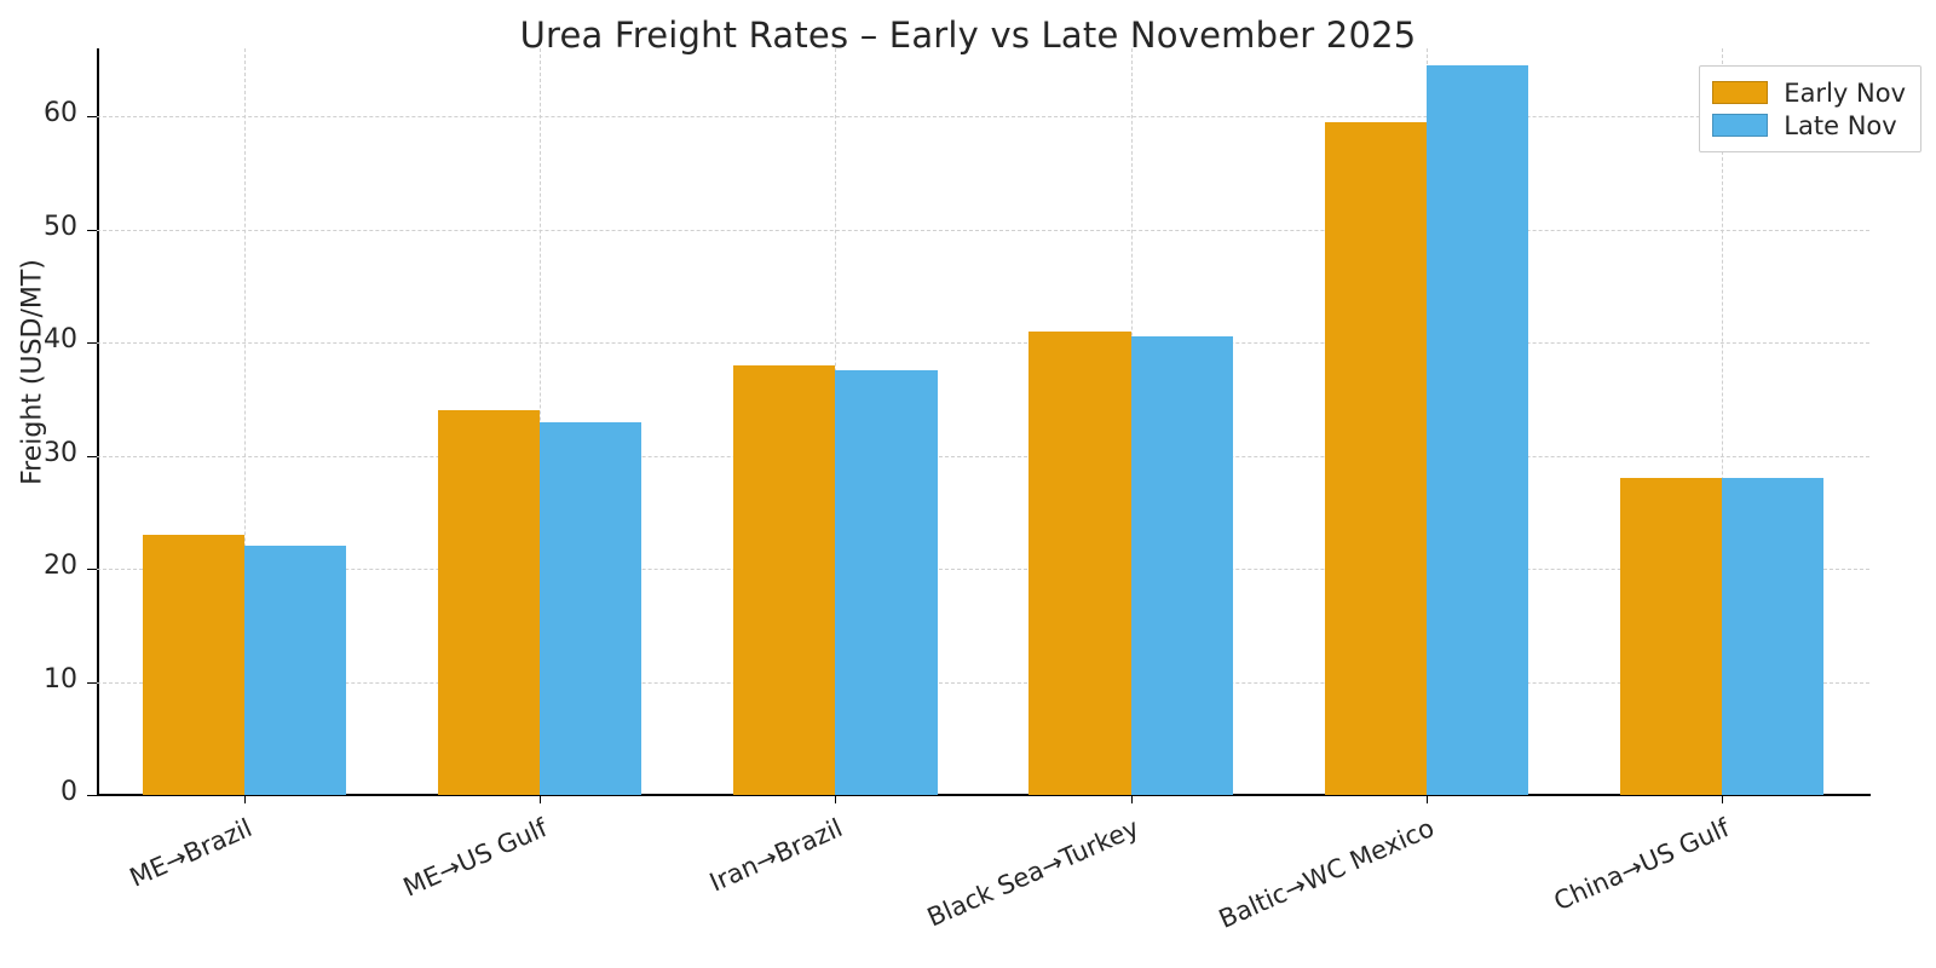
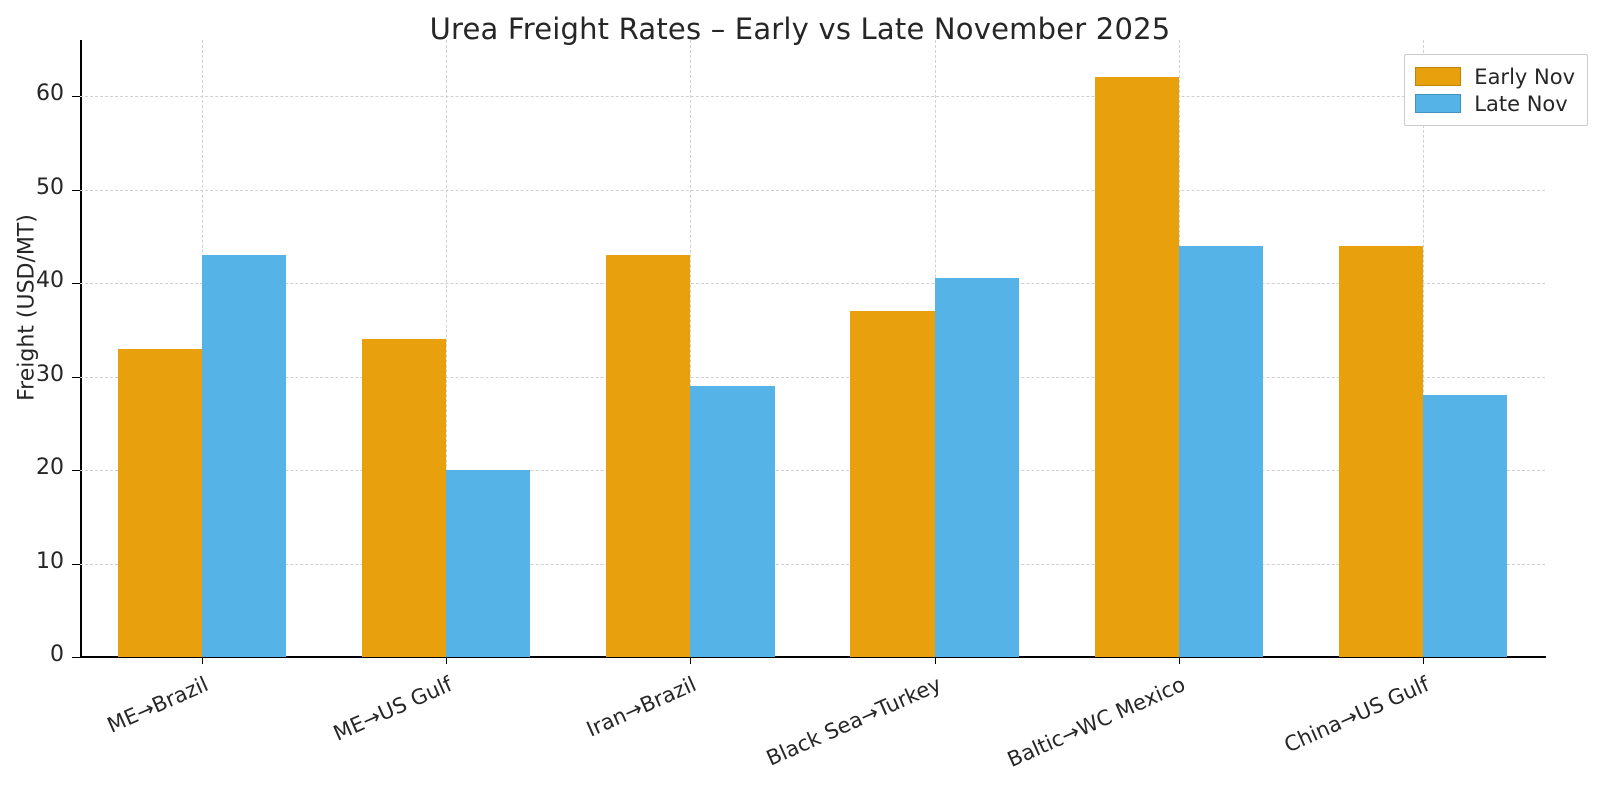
Early Nov/ME→Brazil: 23 -> 33
Late Nov/ME→Brazil: 22 -> 43
Late Nov/ME→US Gulf: 33 -> 20
Early Nov/Iran→Brazil: 38 -> 43
Late Nov/Iran→Brazil: 38 -> 29
Early Nov/Black Sea→Turkey: 41 -> 37
Early Nov/Baltic→WC Mexico: 60 -> 62
Late Nov/Baltic→WC Mexico: 64 -> 44
Early Nov/China→US Gulf: 28 -> 44
